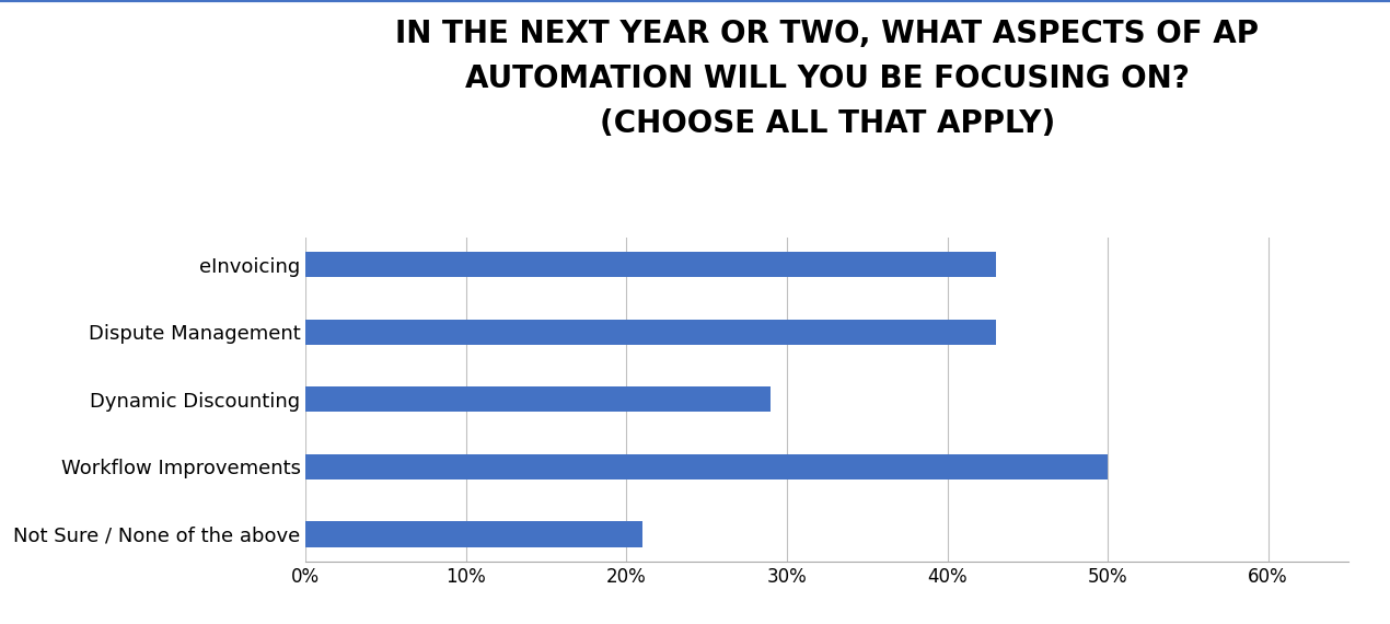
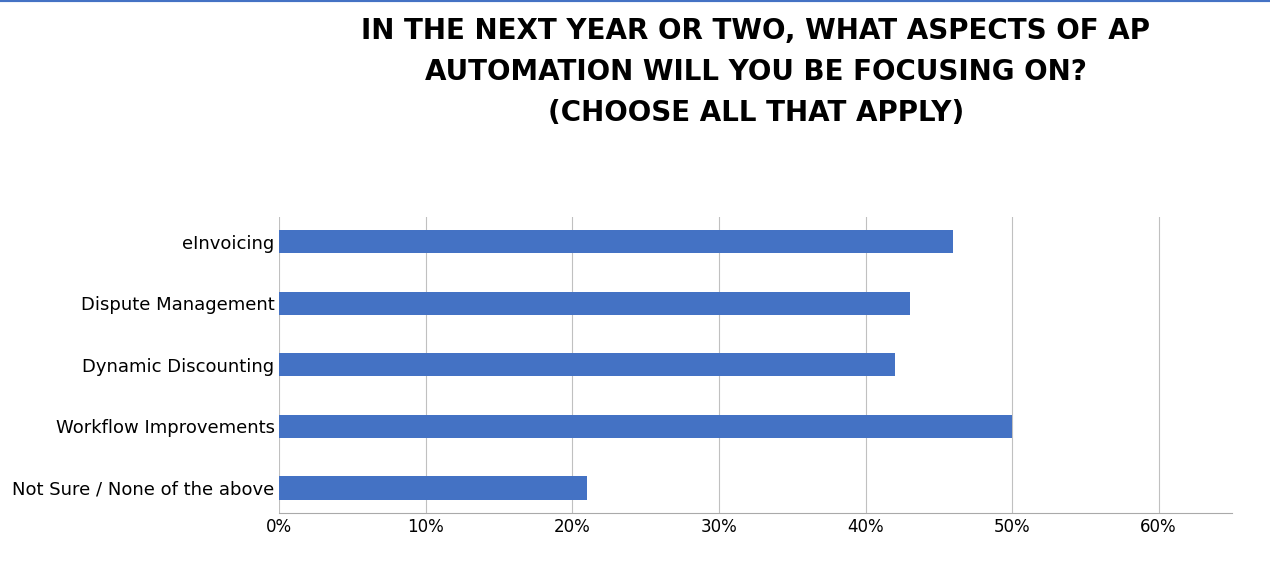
eInvoicing: 43% -> 46%
Dynamic Discounting: 29% -> 42%
